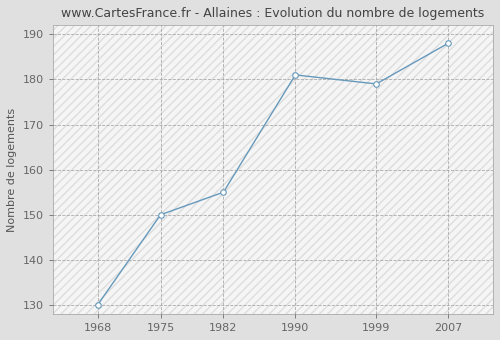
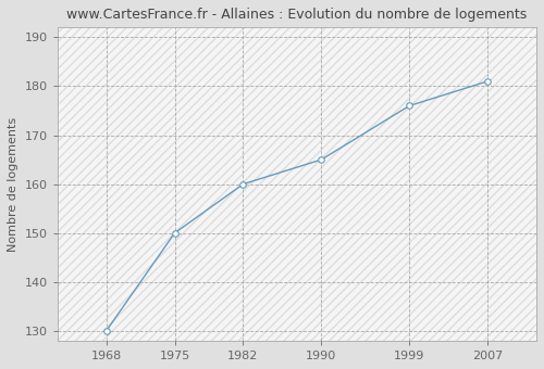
1982: 155 -> 160
1990: 181 -> 165
1999: 179 -> 176
2007: 188 -> 181
